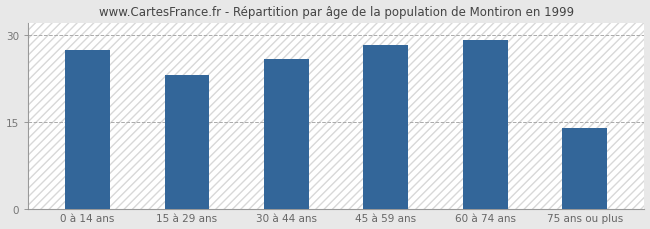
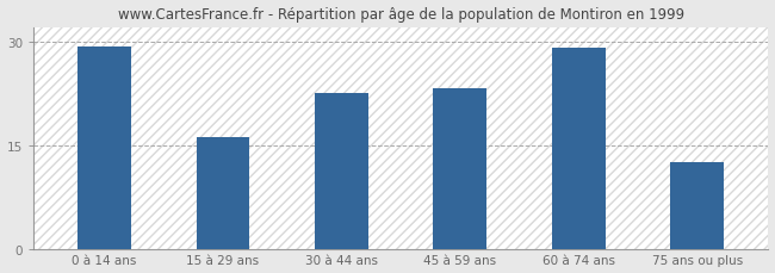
0 à 14 ans: 27.4 -> 29.3
15 à 29 ans: 23.0 -> 16.2
30 à 44 ans: 25.8 -> 22.5
45 à 59 ans: 28.2 -> 23.2
75 ans ou plus: 14.0 -> 12.5
